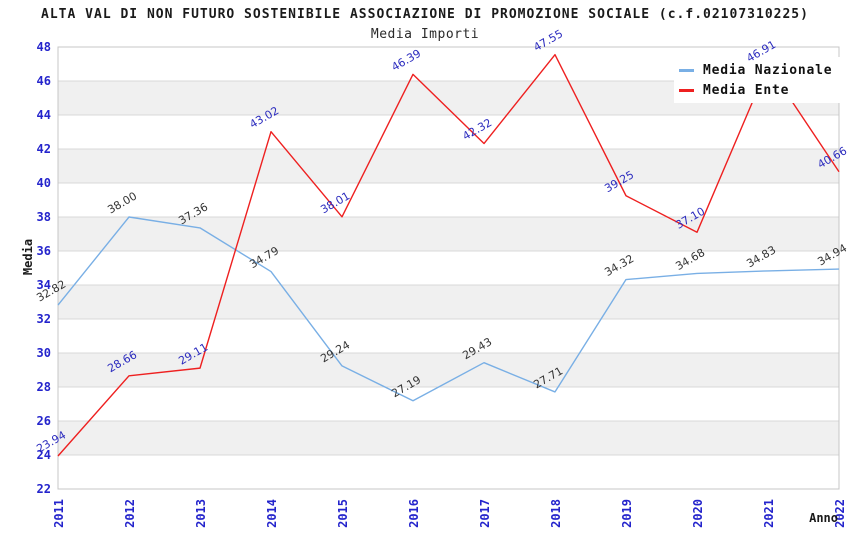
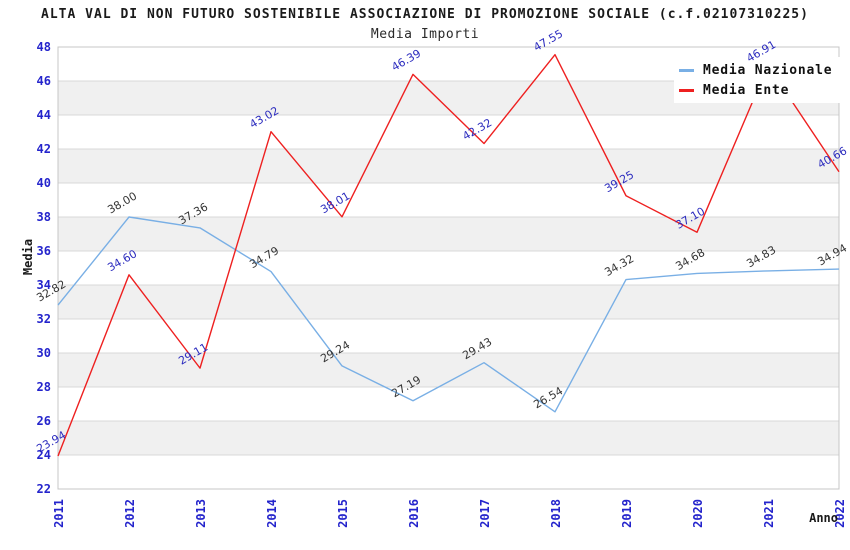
Media Ente/2012: 28.66 -> 34.60
Media Nazionale/2018: 27.71 -> 26.54
